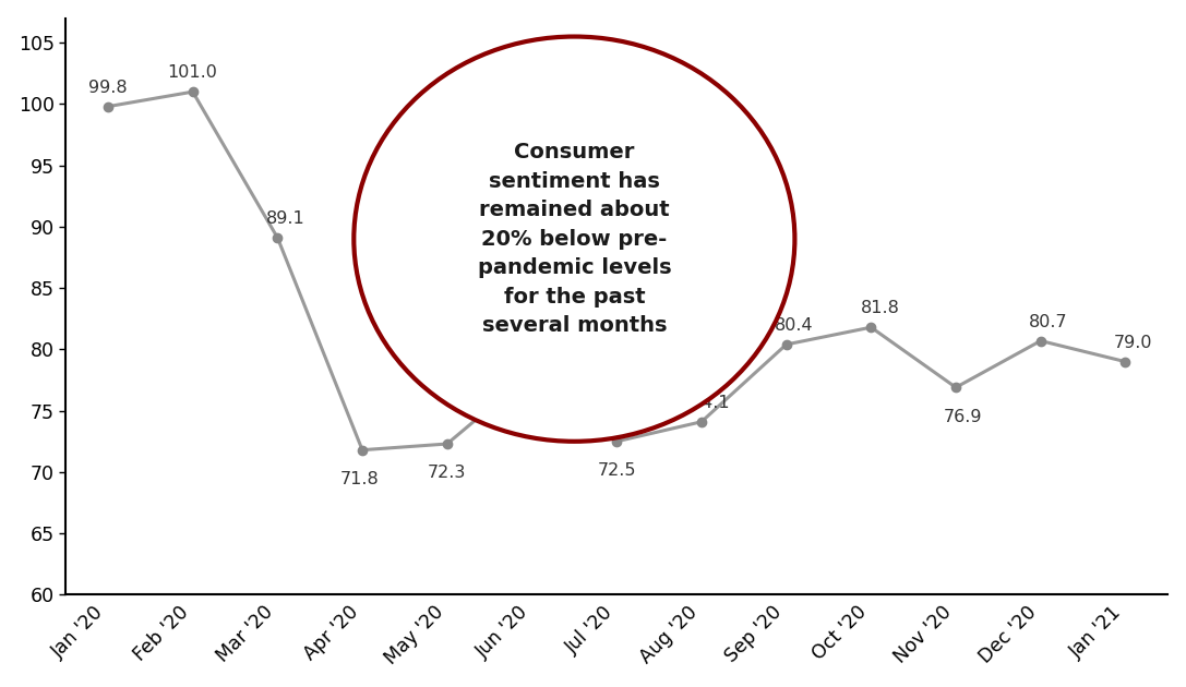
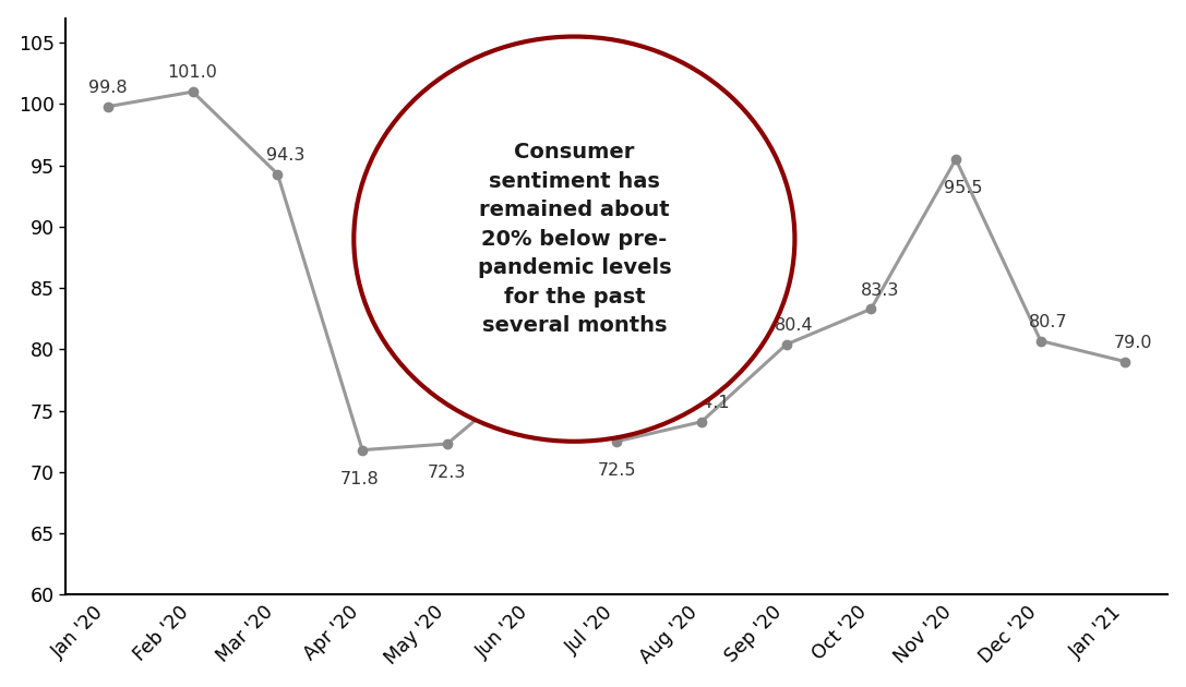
Mar '20: 89.1 -> 94.3
Oct '20: 81.8 -> 83.3
Nov '20: 76.9 -> 95.5
